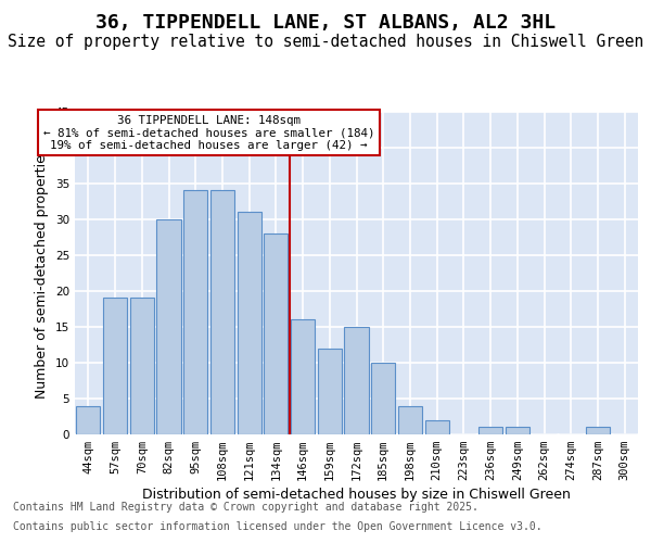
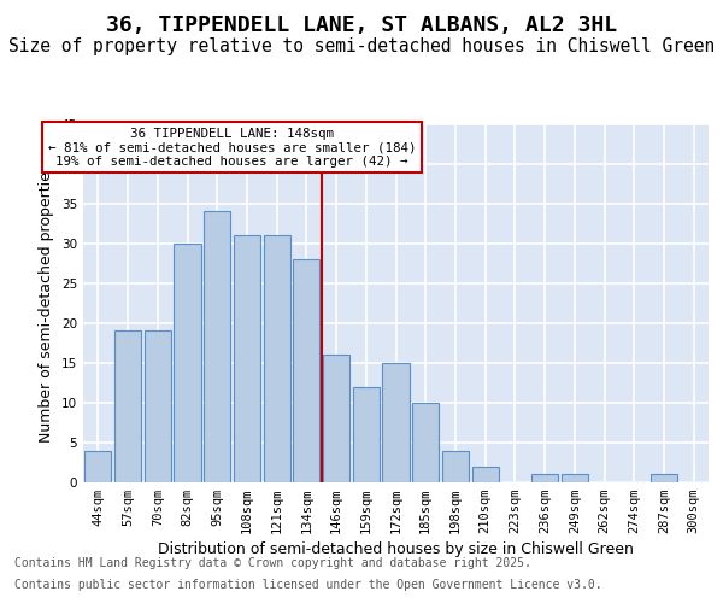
108sqm: 34 -> 31
